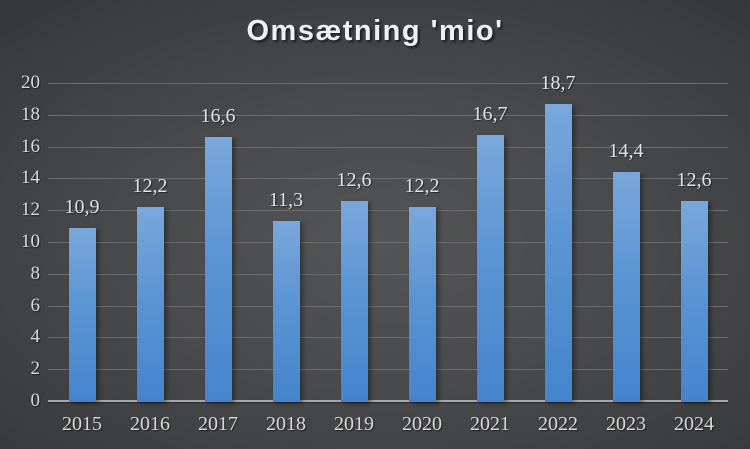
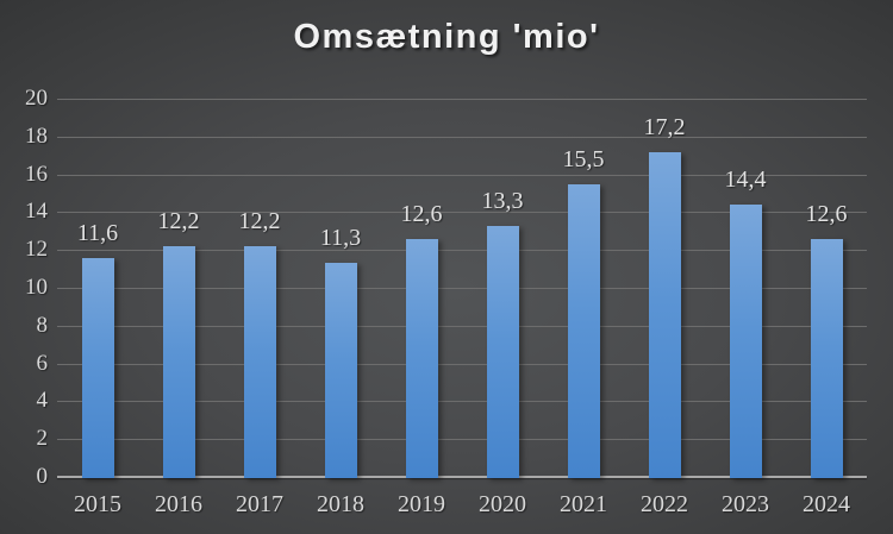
2015: 10,9 -> 11,6
2017: 16,6 -> 12,2
2020: 12,2 -> 13,3
2021: 16,7 -> 15,5
2022: 18,7 -> 17,2
